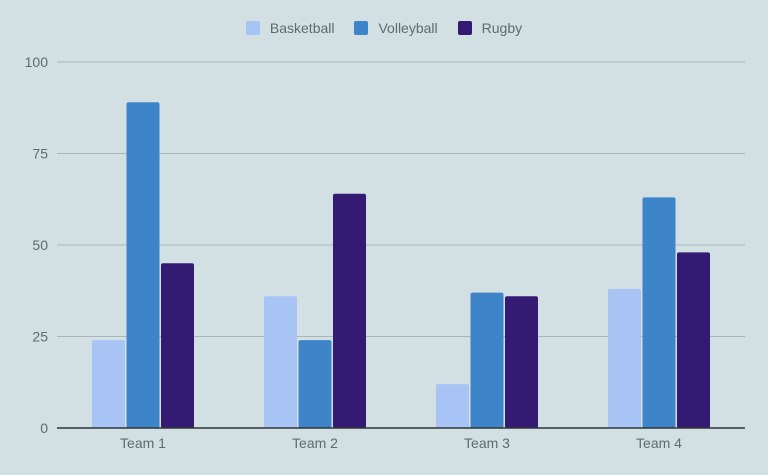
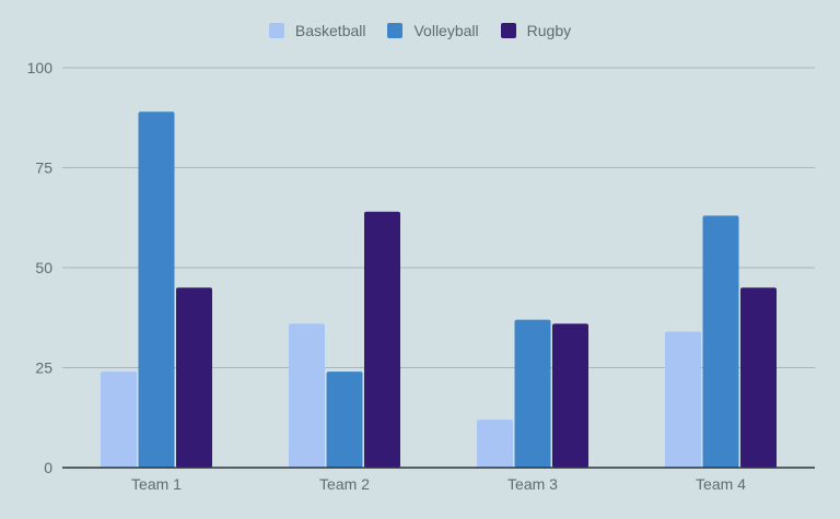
Basketball/Team 4: 38 -> 34
Rugby/Team 4: 48 -> 45
